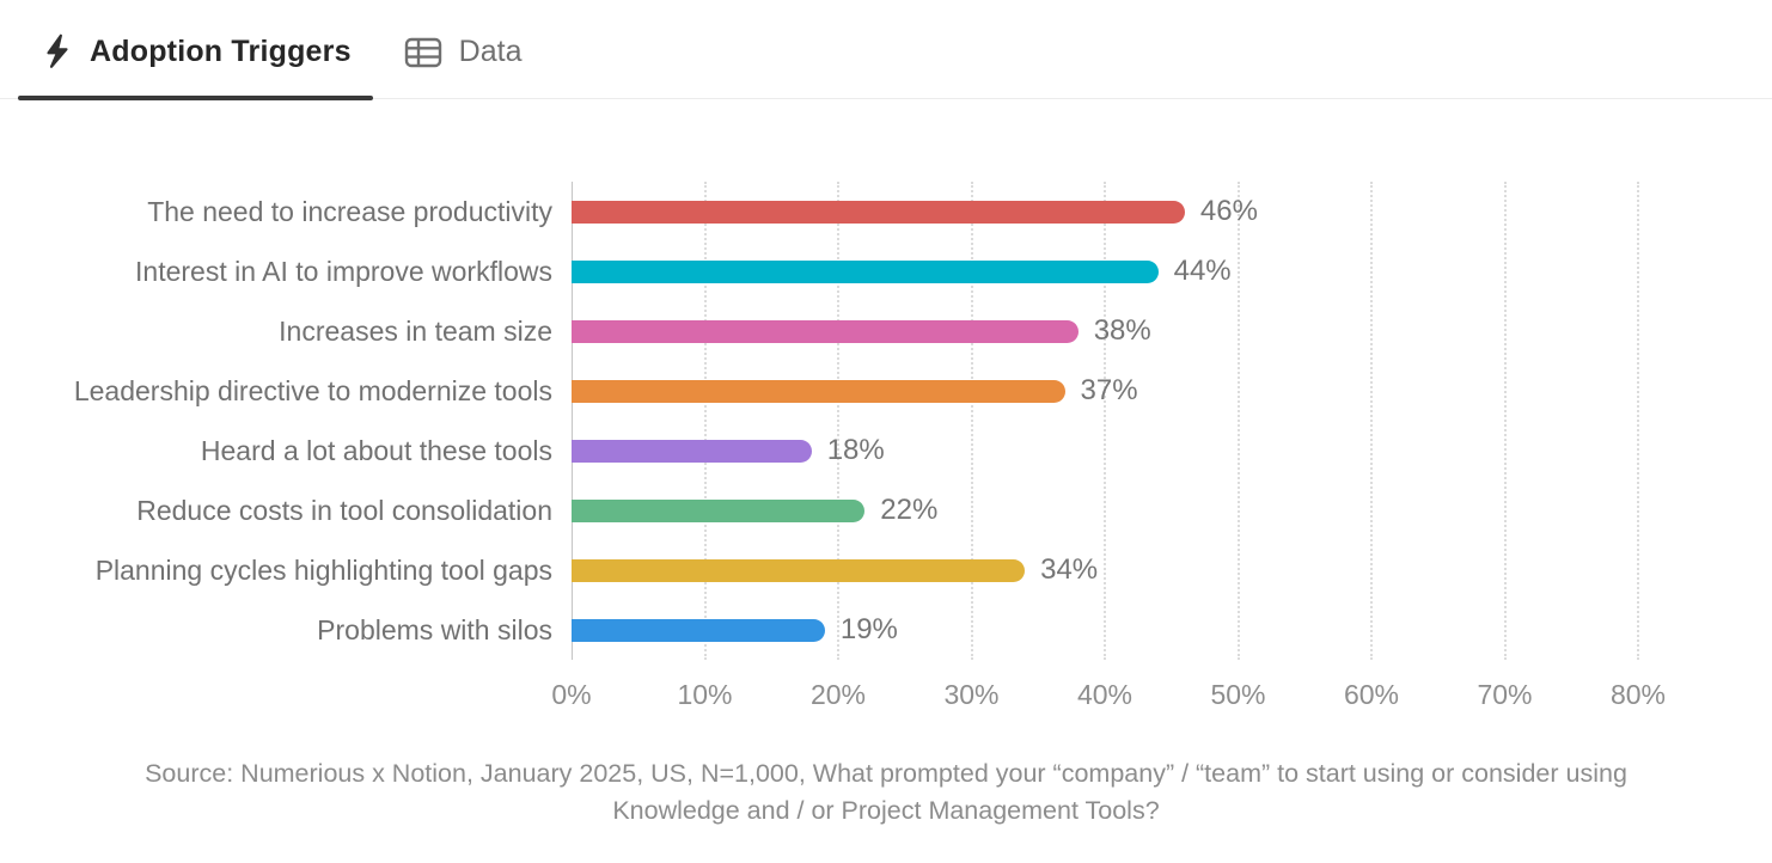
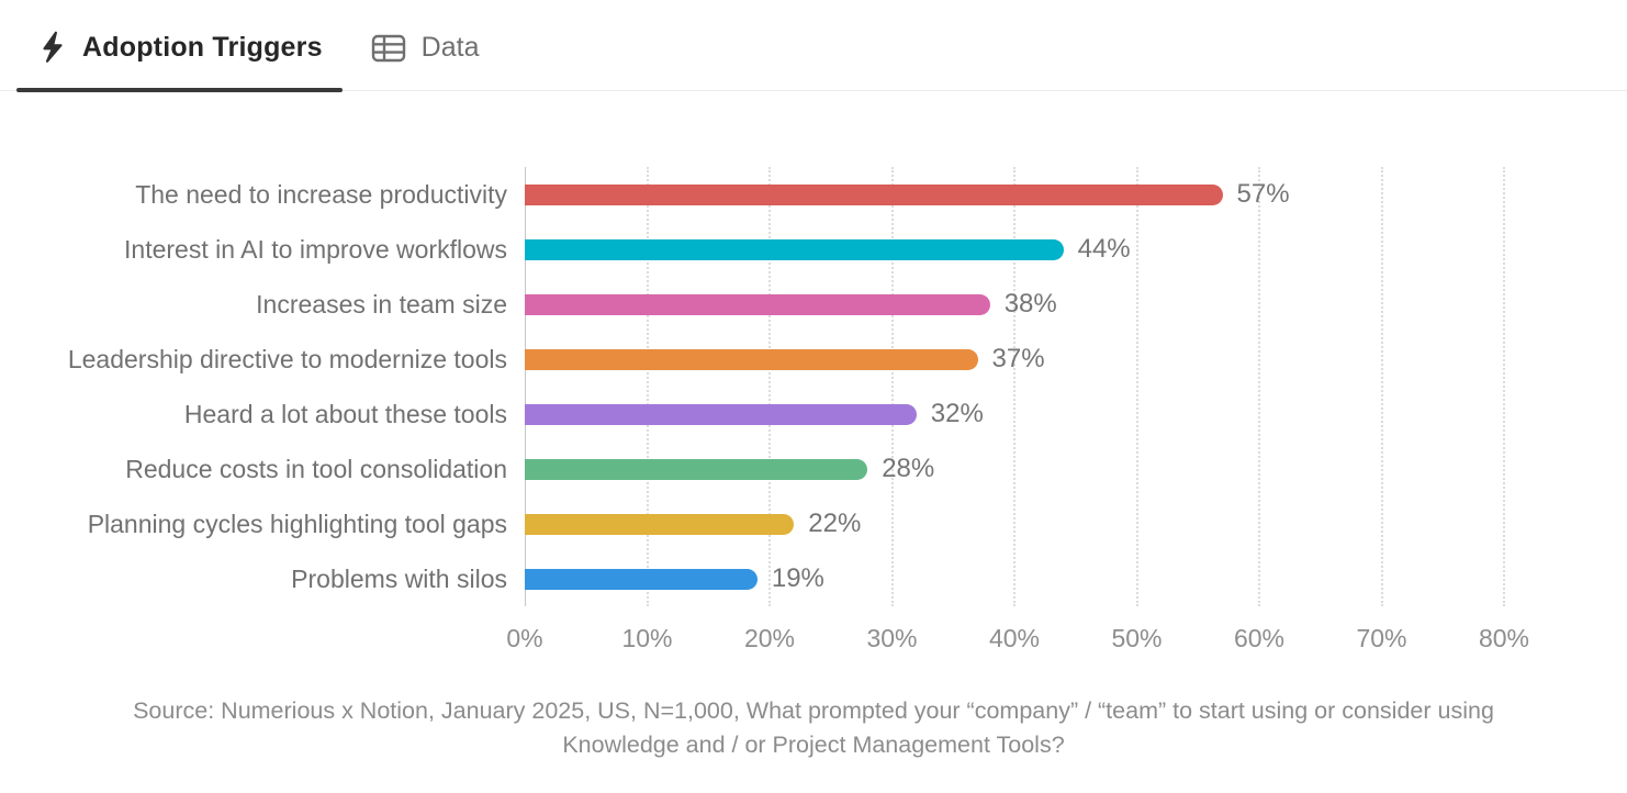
The need to increase productivity: 46% -> 57%
Heard a lot about these tools: 18% -> 32%
Reduce costs in tool consolidation: 22% -> 28%
Planning cycles highlighting tool gaps: 34% -> 22%
